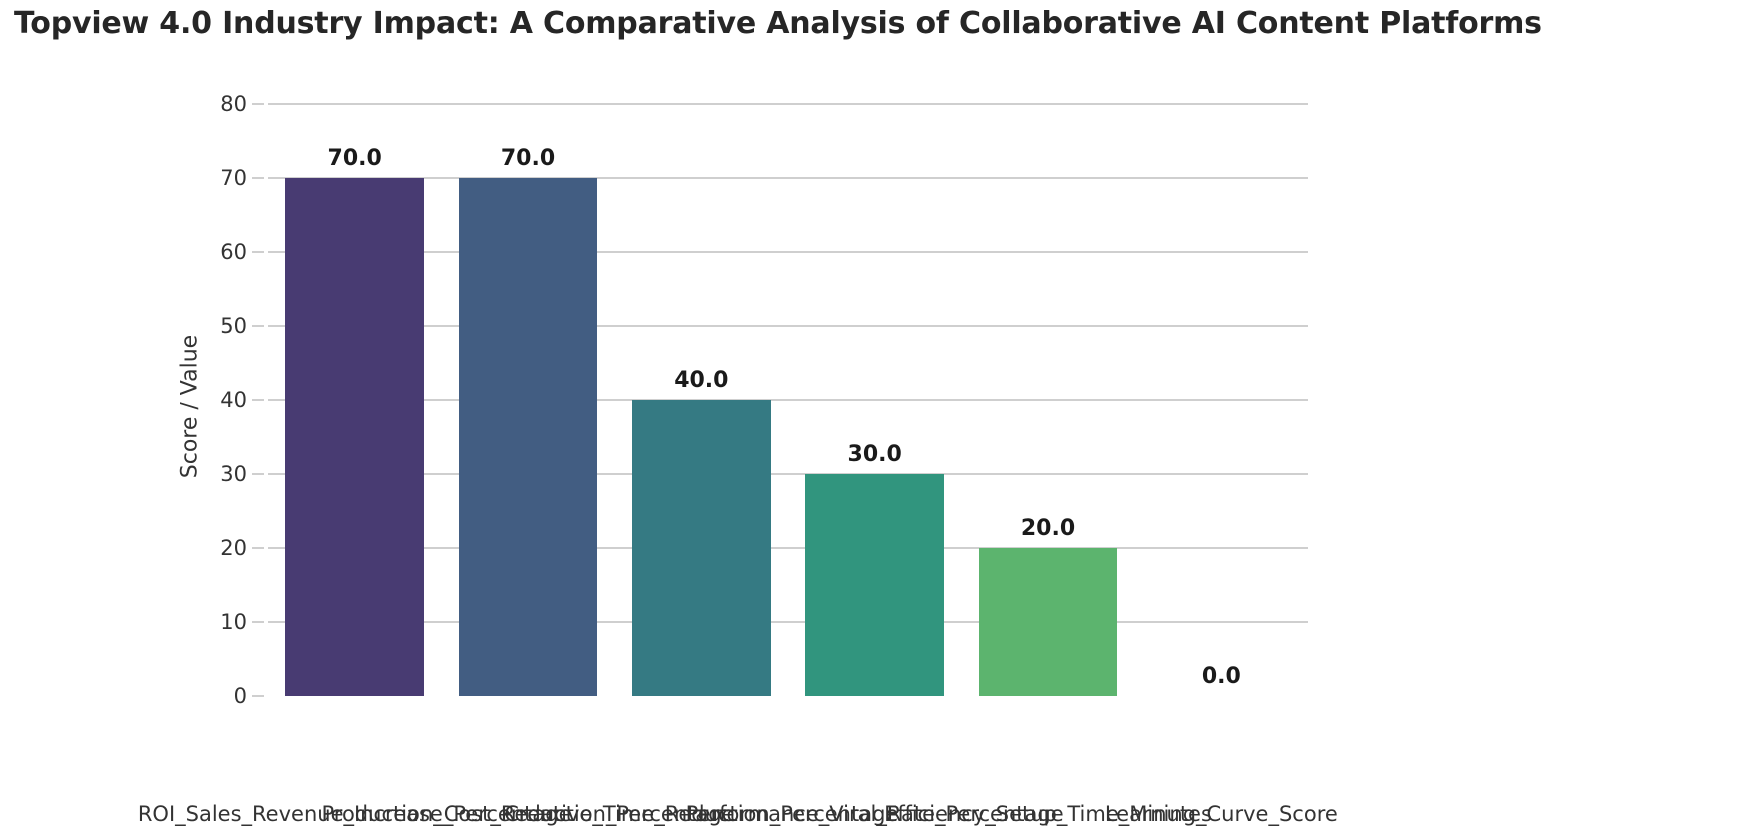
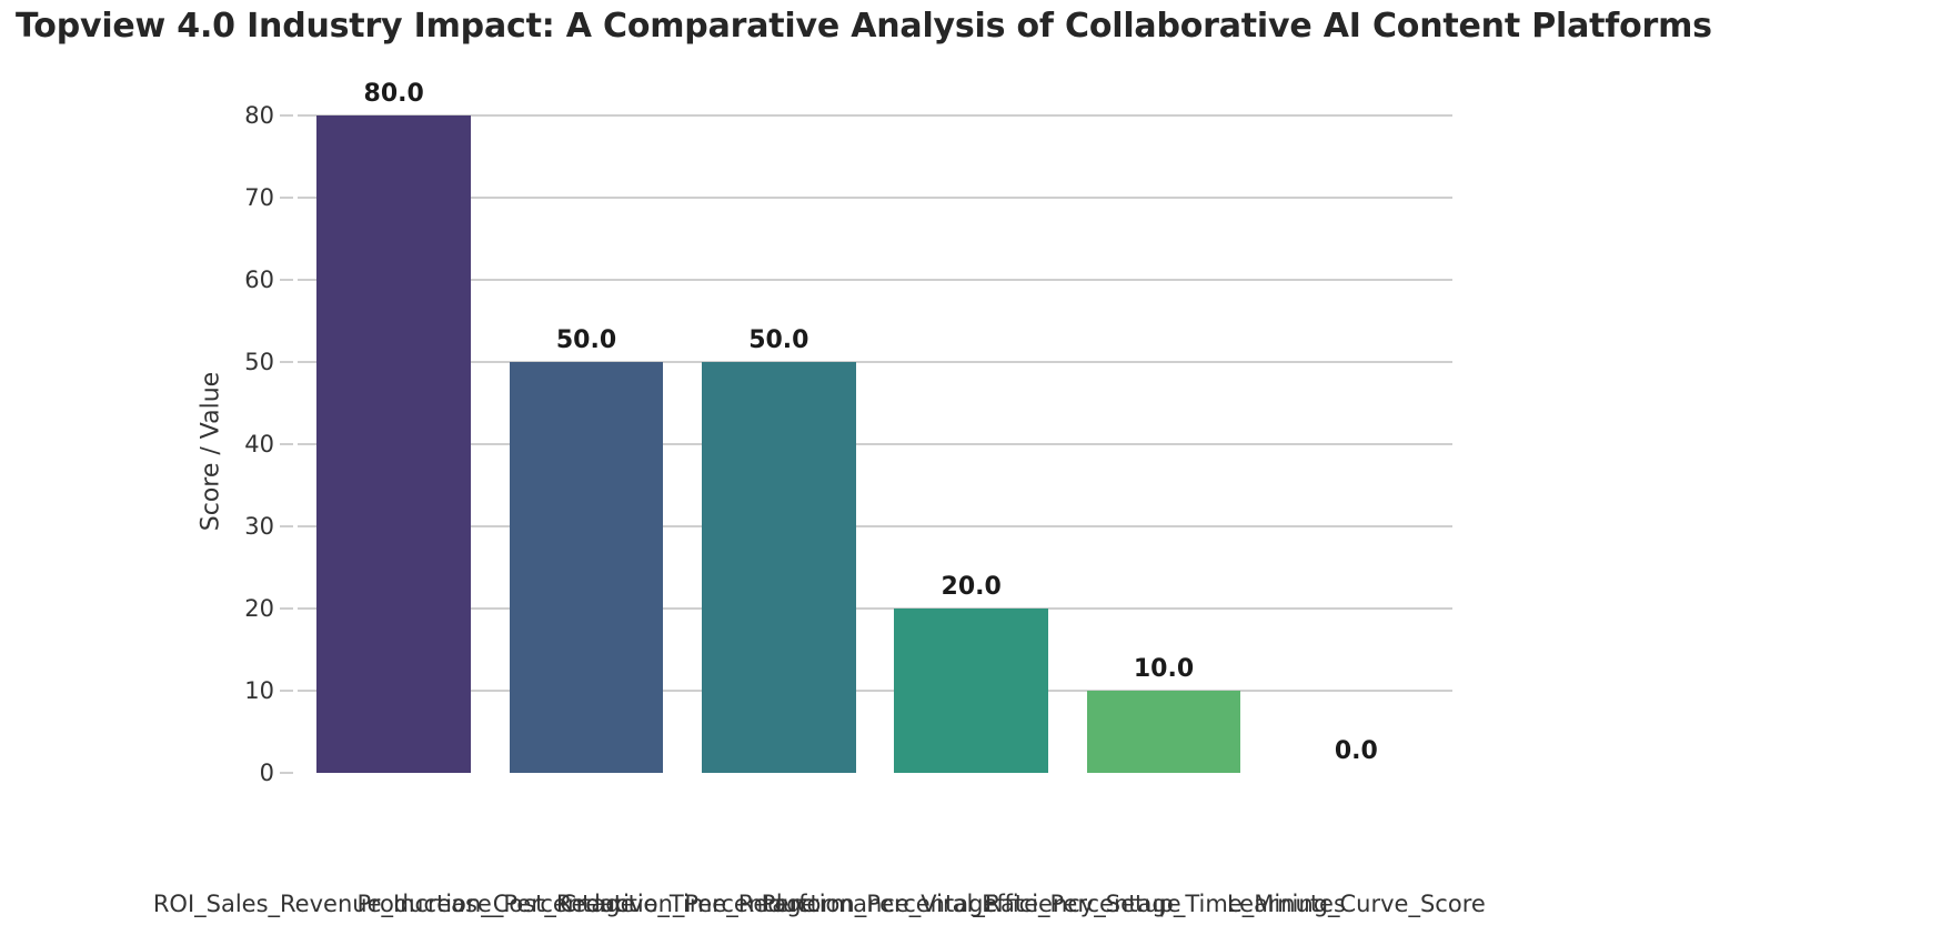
ROI_Sales_Revenue_Increase_Percentage: 70.0 -> 80.0
Production_Cost_Reduction_Percentage: 70.0 -> 50.0
Creative_Time_Reduction_Percentage: 40.0 -> 50.0
Performance_Viral_Rate_Percentage: 30.0 -> 20.0
Efficiency_Setup_Time_Minutes: 20.0 -> 10.0
